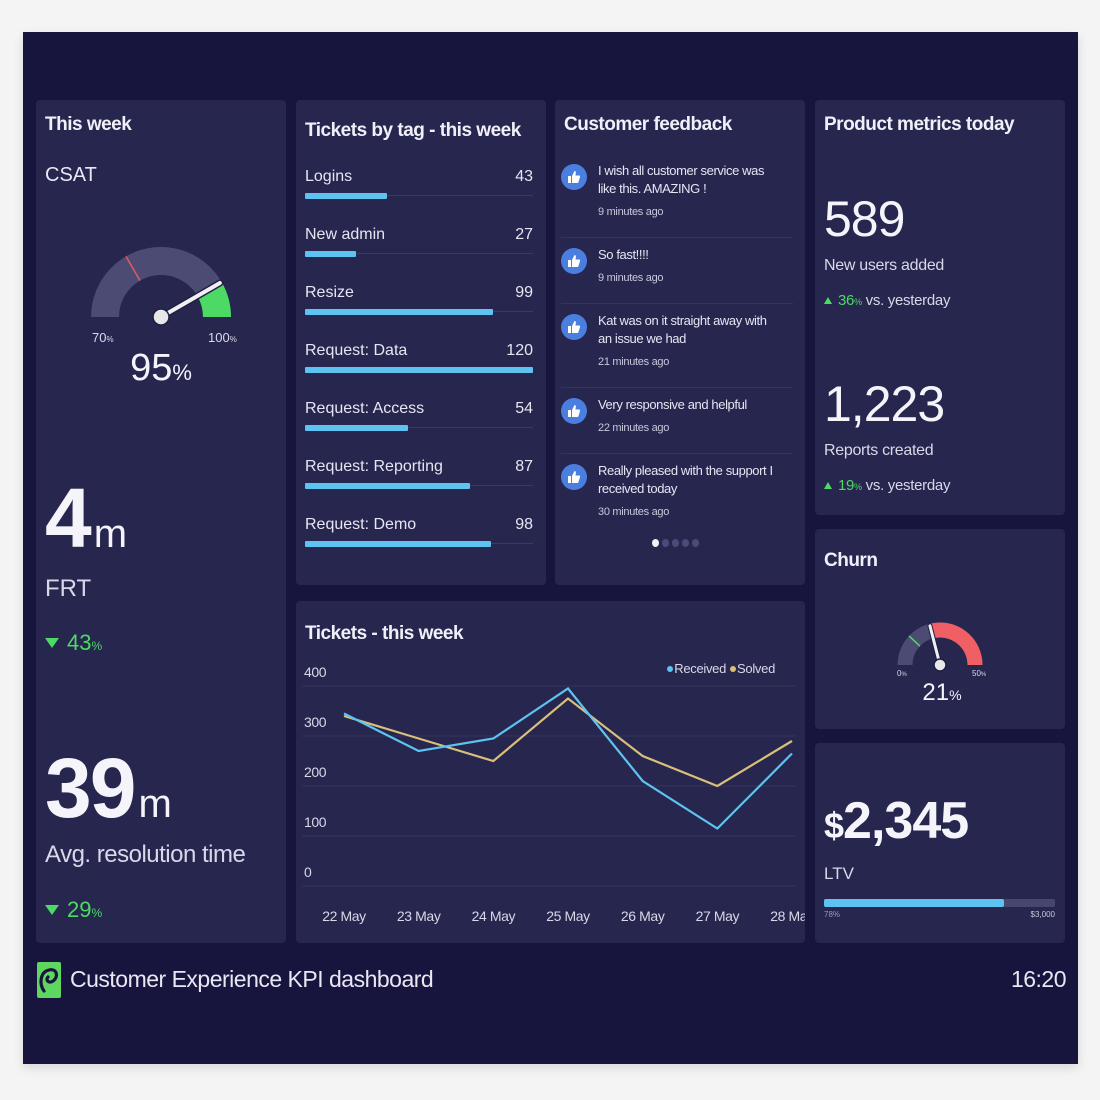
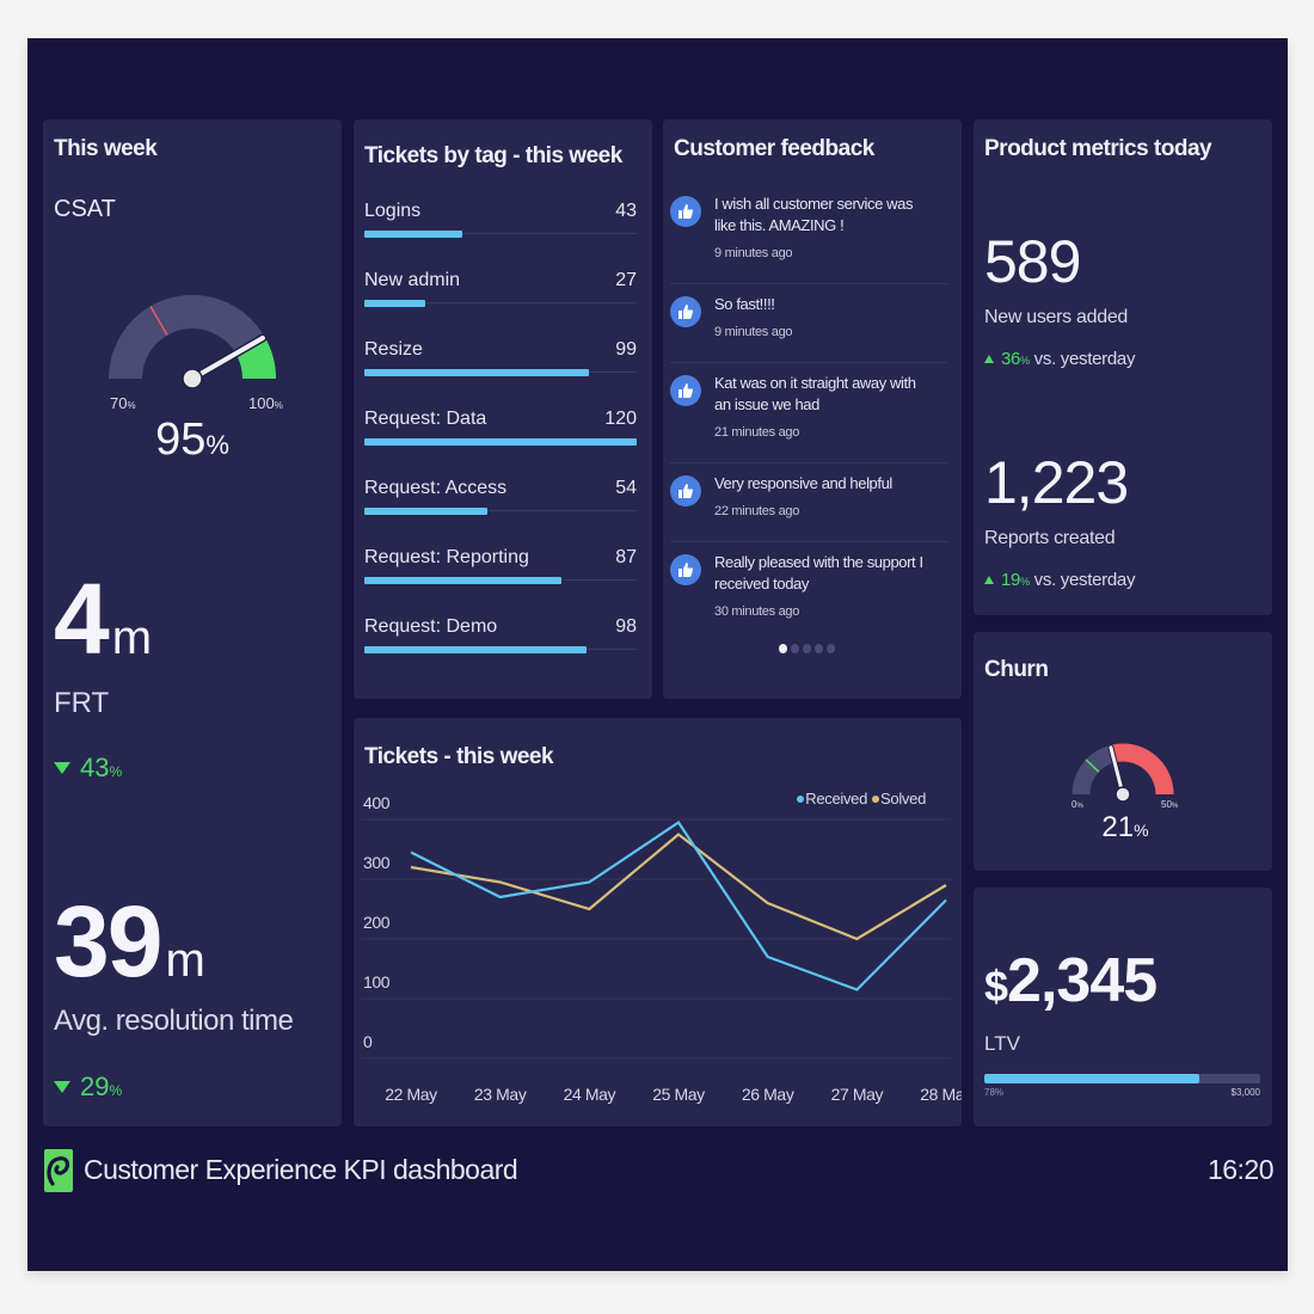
Solved/22 May: 340 -> 320
Received/26 May: 210 -> 170
